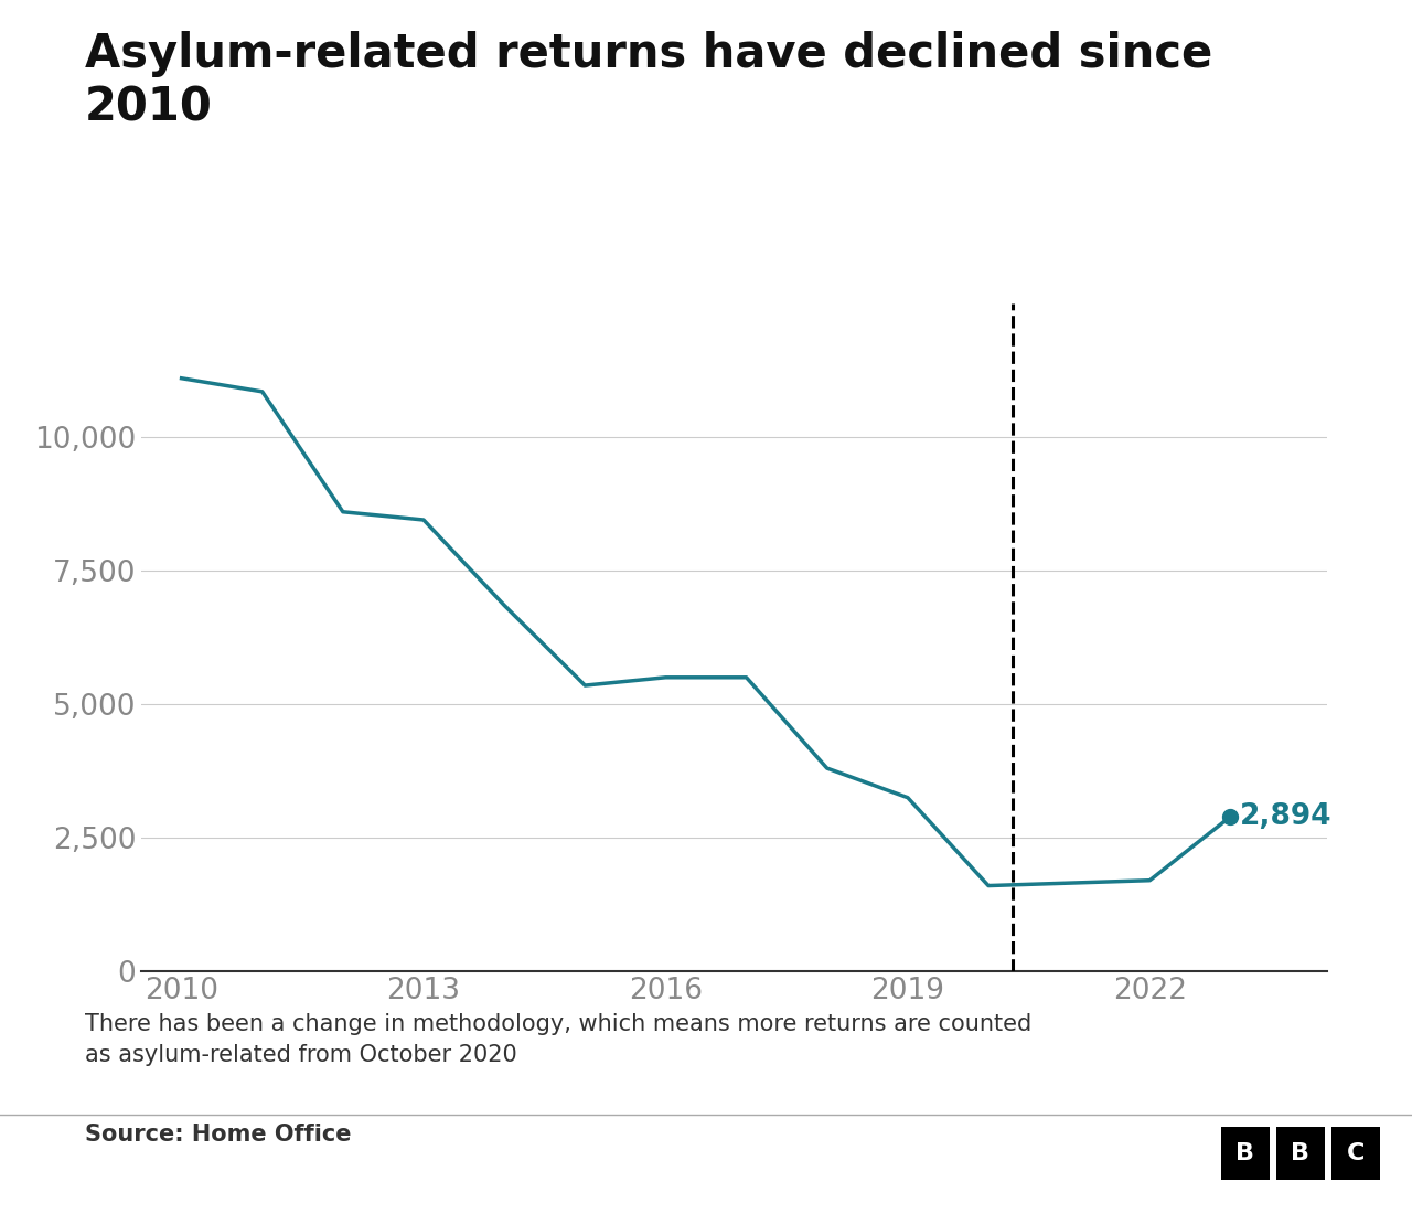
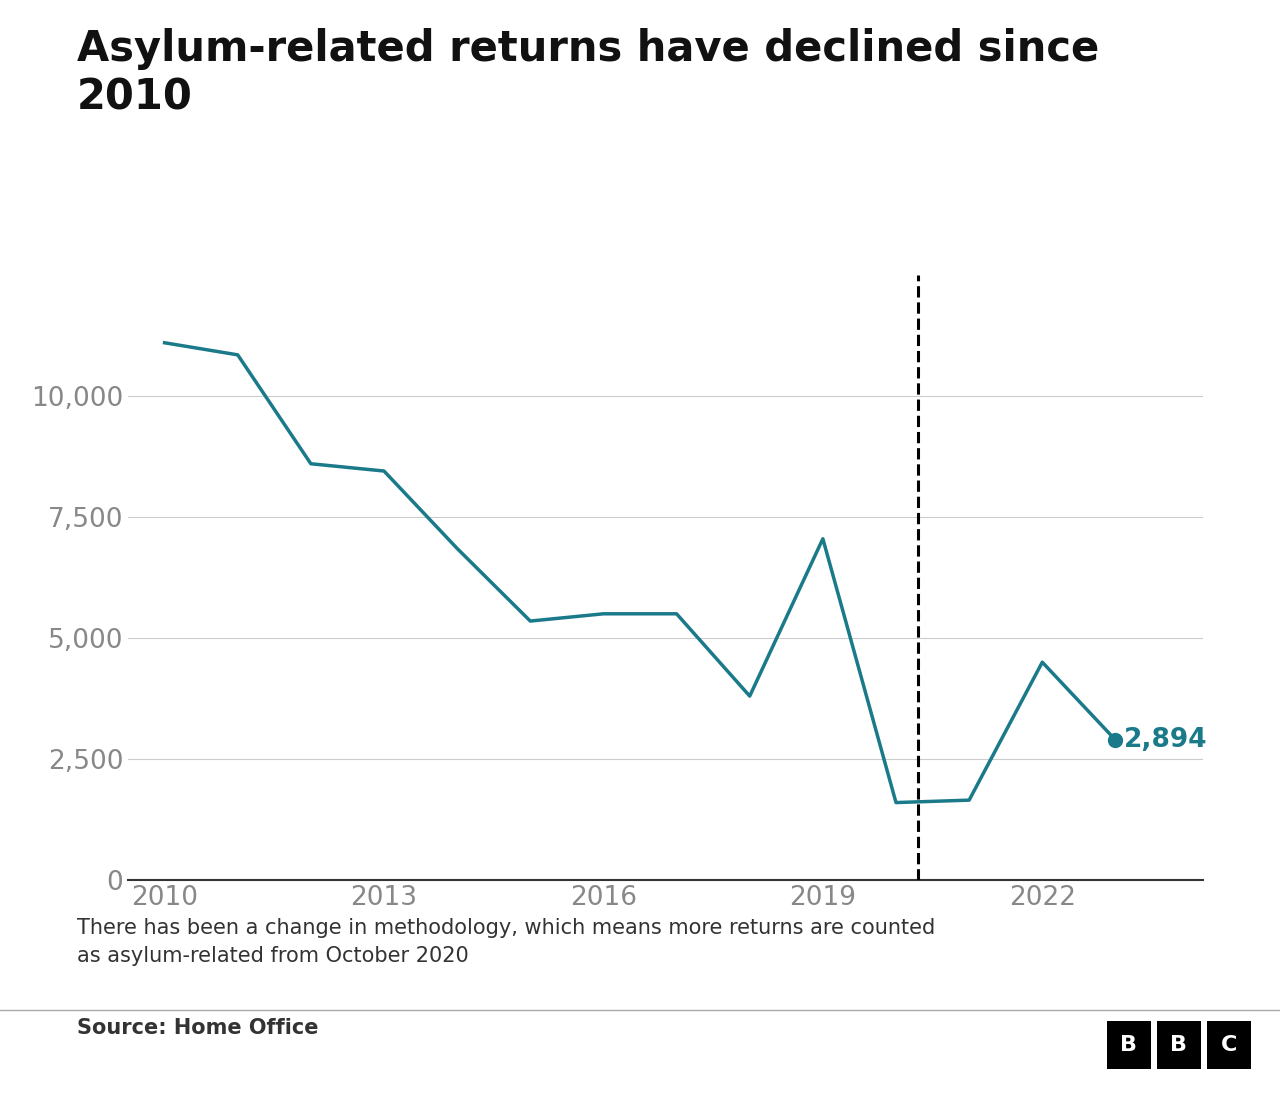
2019: 3,250 -> 7,050
2022: 1,700 -> 4,500
